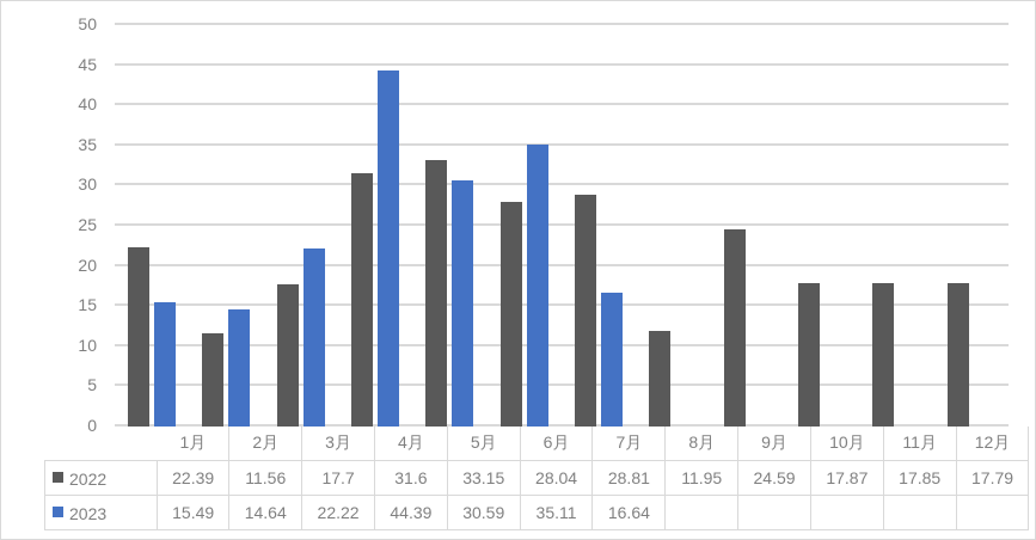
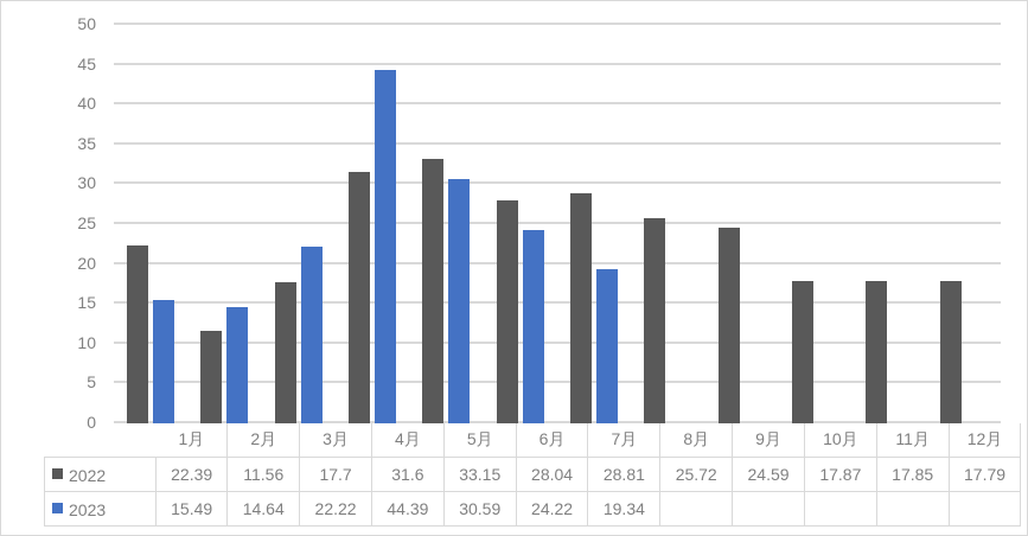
2023/6月: 35.11 -> 24.22
2023/7月: 16.64 -> 19.34
2022/8月: 11.95 -> 25.72
